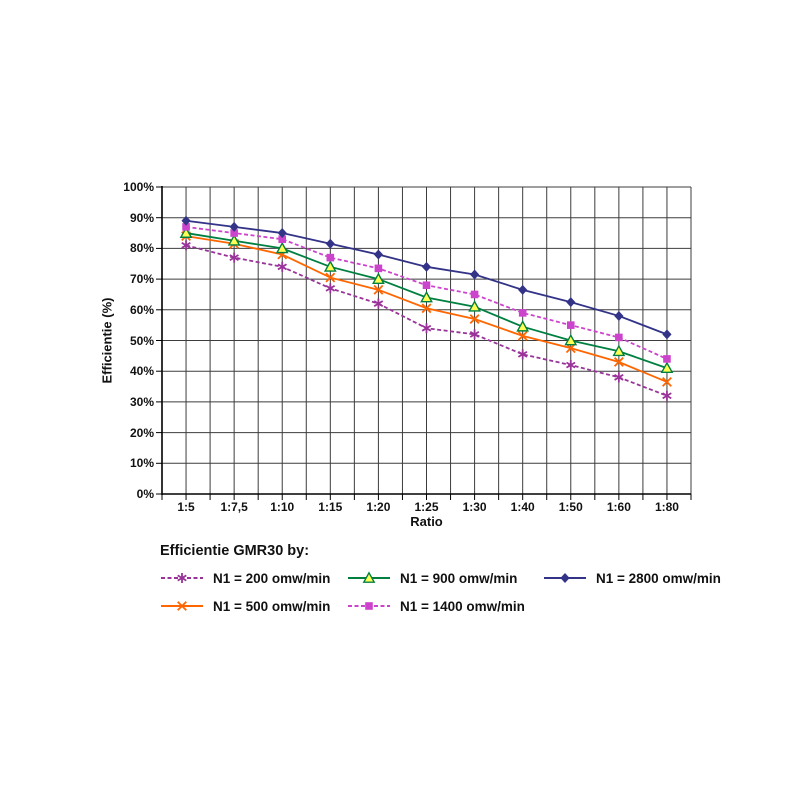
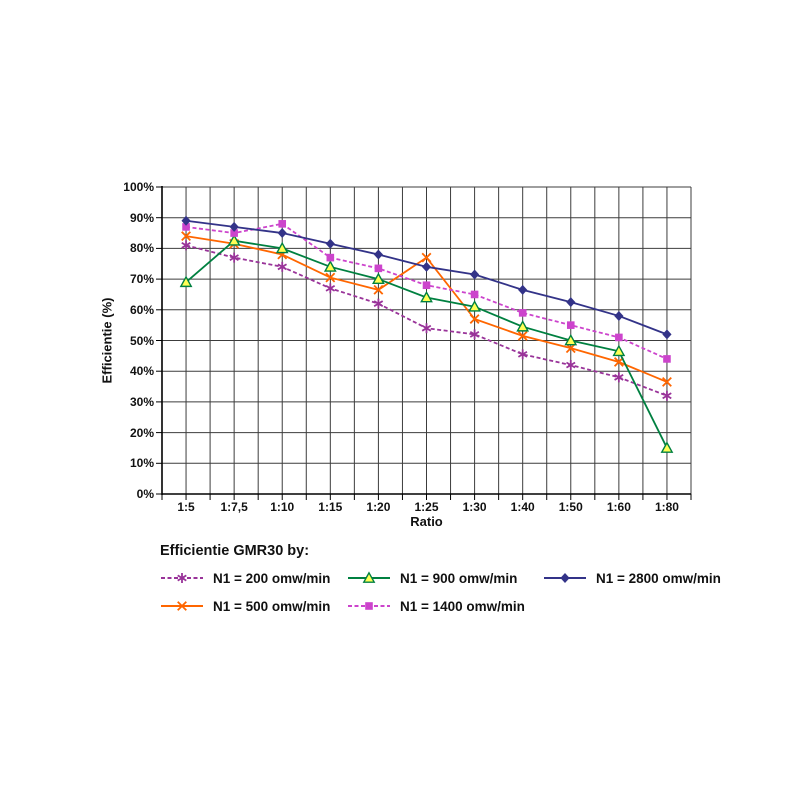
N1 = 900 omw/min/1:5: 85% -> 69%
N1 = 1400 omw/min/1:10: 83% -> 88%
N1 = 500 omw/min/1:25: 60% -> 77%
N1 = 900 omw/min/1:80: 41% -> 15%
